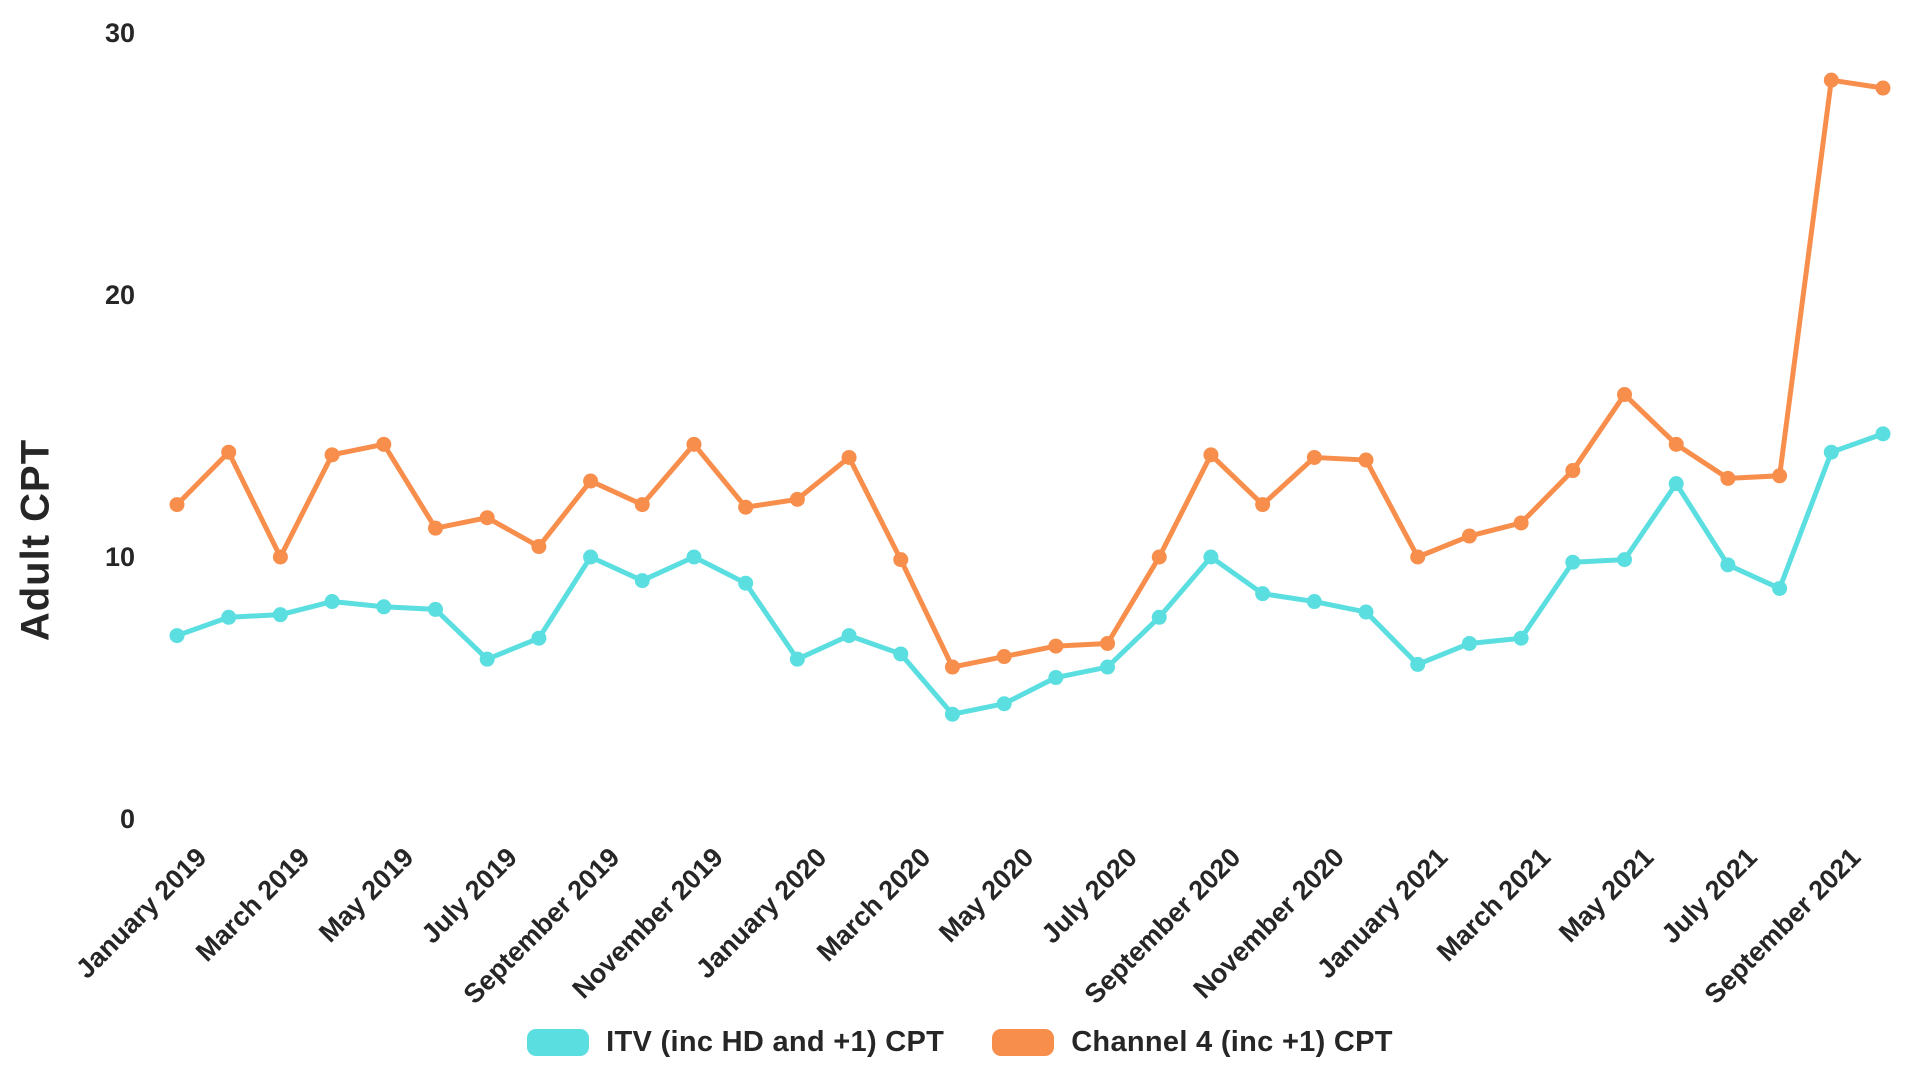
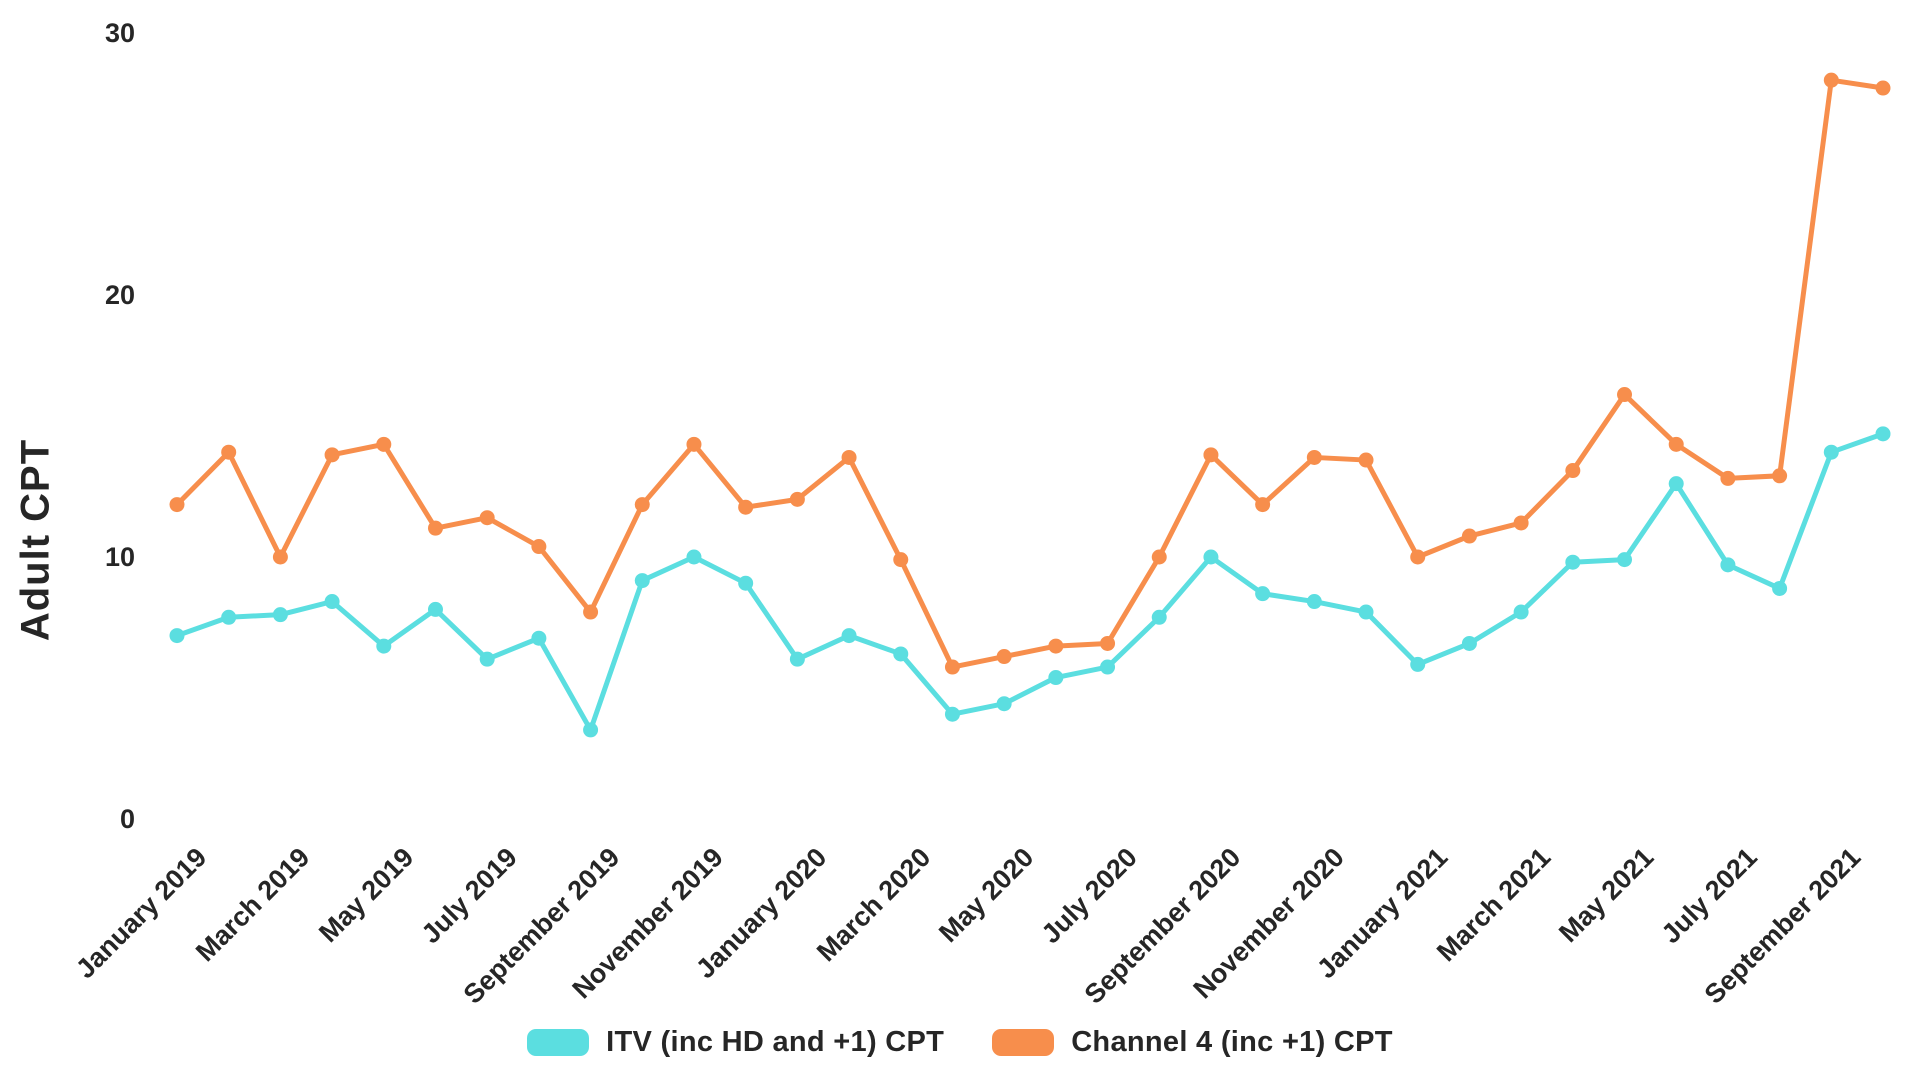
ITV (inc HD and +1) CPT/May 2019: 8.1 -> 6.6
ITV (inc HD and +1) CPT/September 2019: 10.0 -> 3.4
Channel 4 (inc +1) CPT/September 2019: 12.9 -> 7.9
ITV (inc HD and +1) CPT/March 2021: 6.9 -> 7.9
